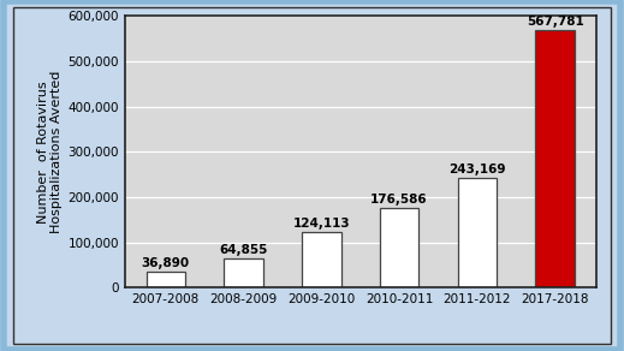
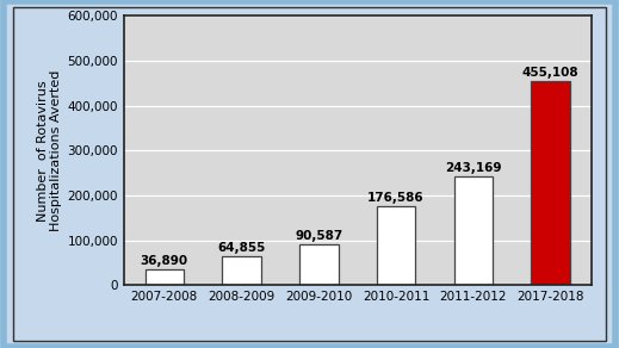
2009-2010: 124,113 -> 90,587
2017-2018: 567,781 -> 455,108
